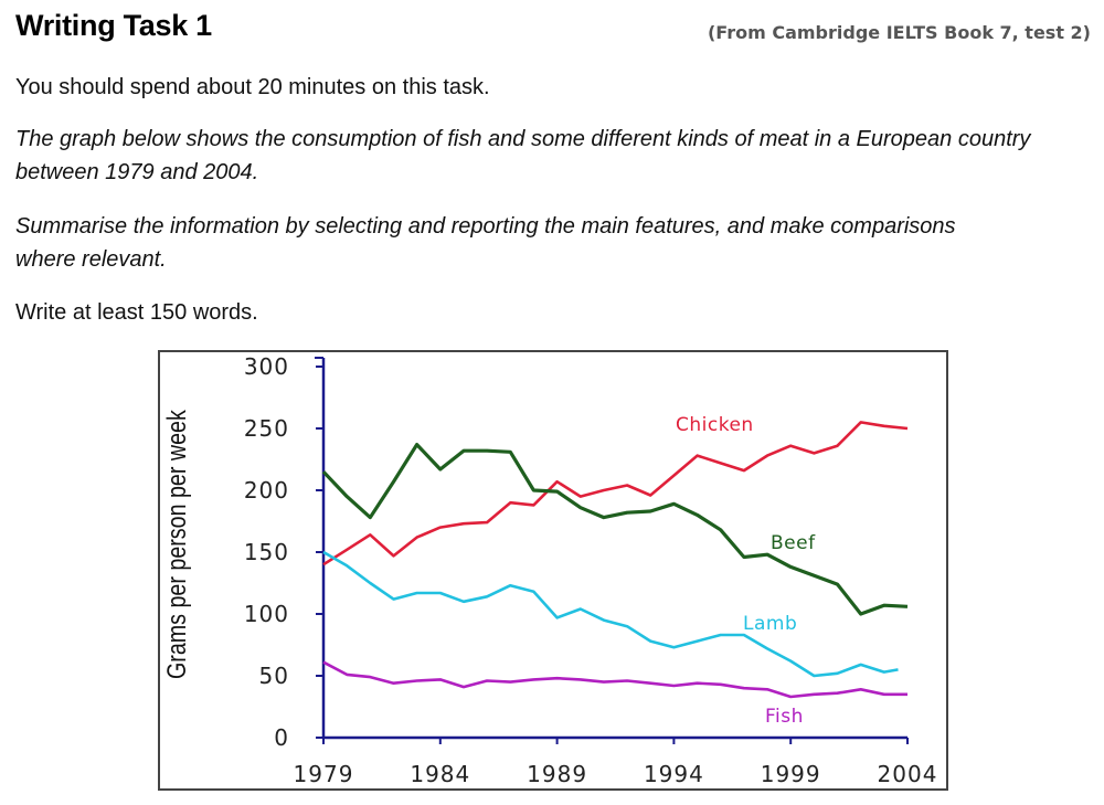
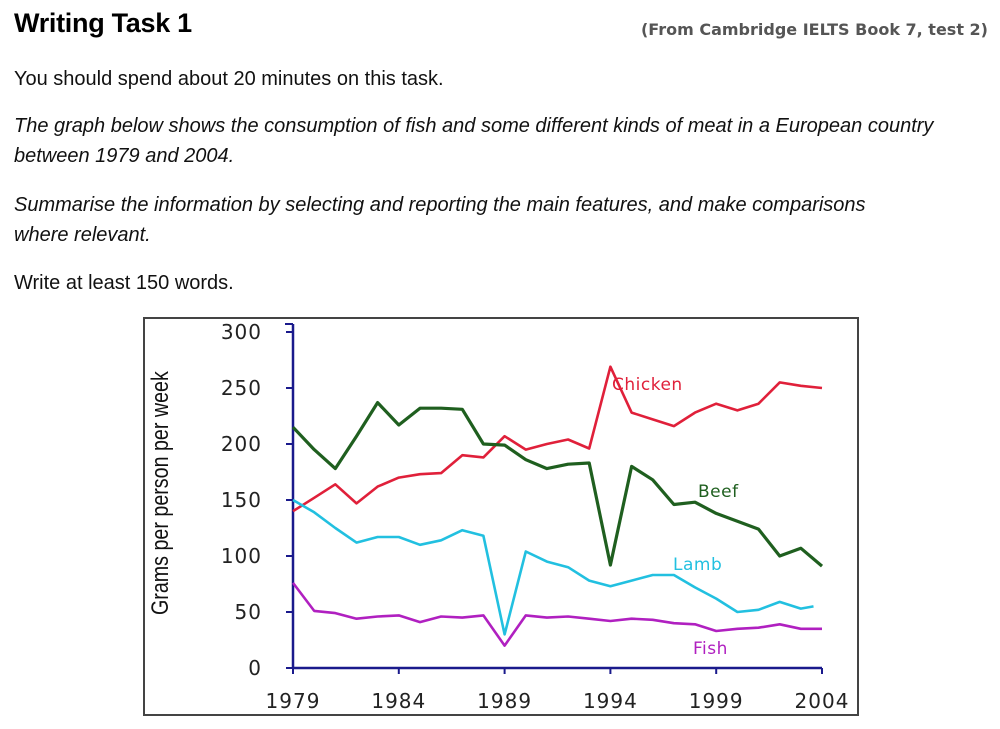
Fish/1979: 61 -> 76
Lamb/1989: 97 -> 30
Fish/1989: 48 -> 20
Chicken/1994: 212 -> 269
Beef/1994: 189 -> 92
Beef/2004: 106 -> 91
